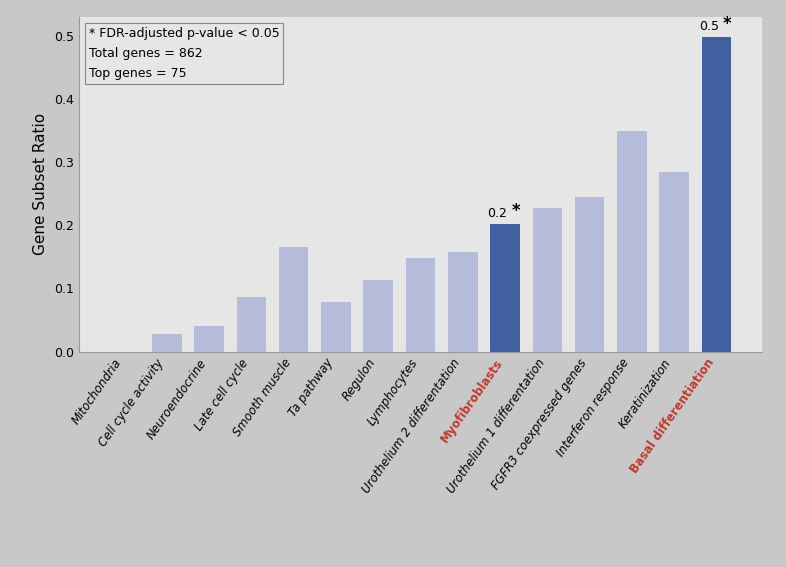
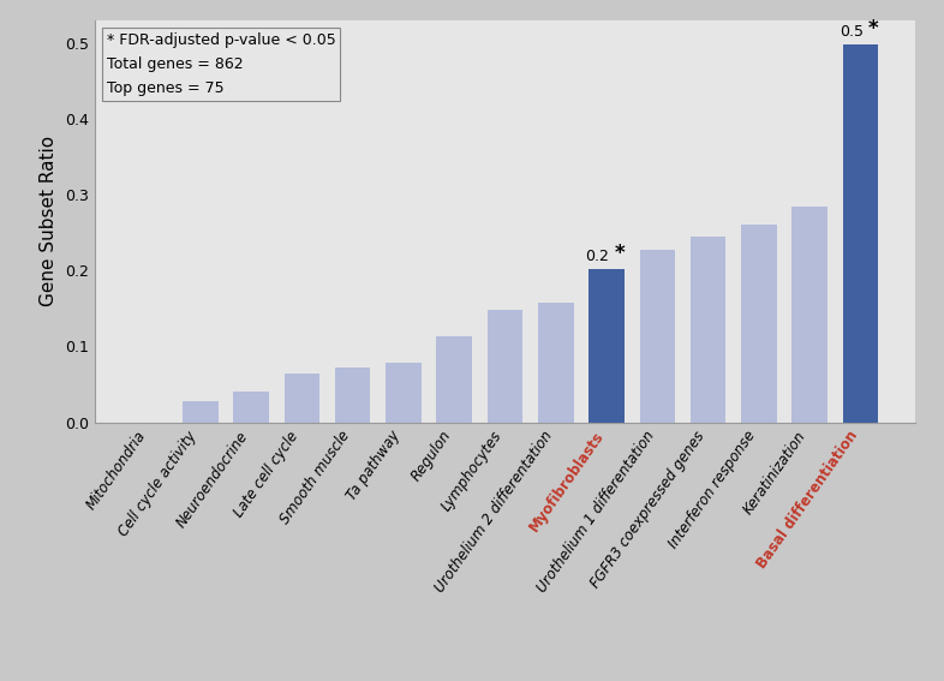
Late cell cycle: 0.086 -> 0.065
Smooth muscle: 0.166 -> 0.072
Interferon response: 0.350 -> 0.260
